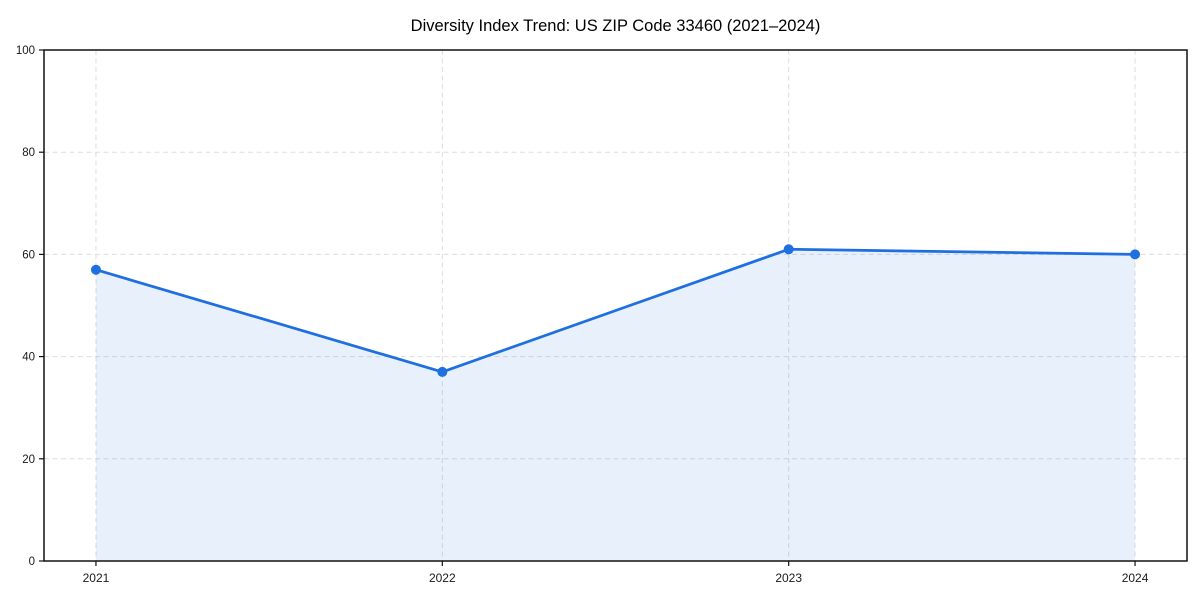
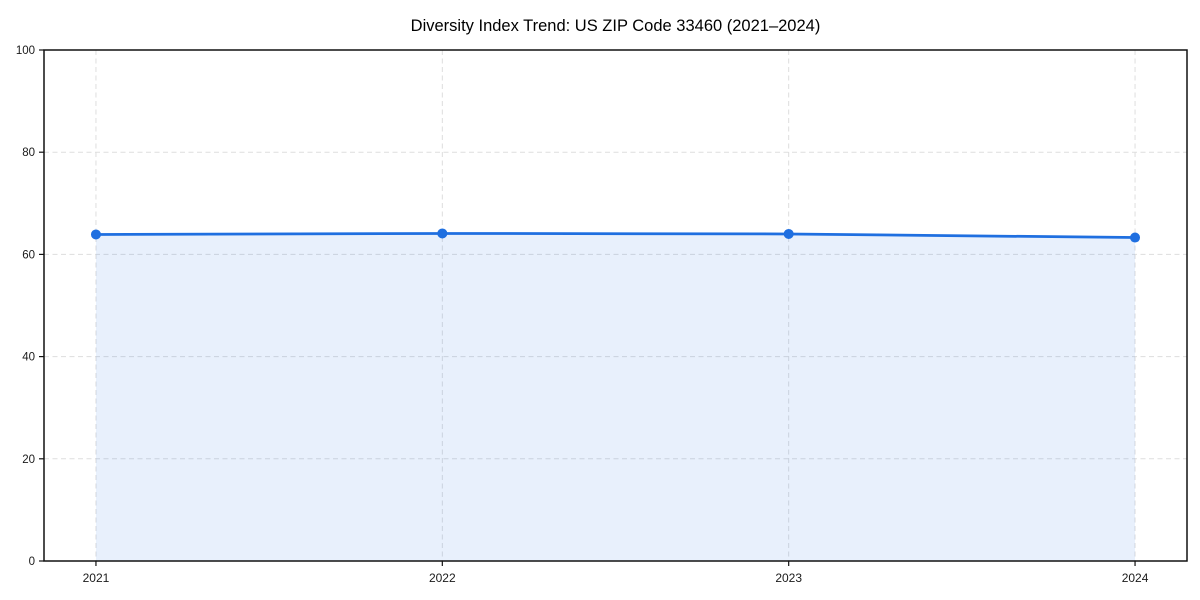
2021: 57 -> 64
2022: 37 -> 64
2023: 61 -> 64
2024: 60 -> 63
